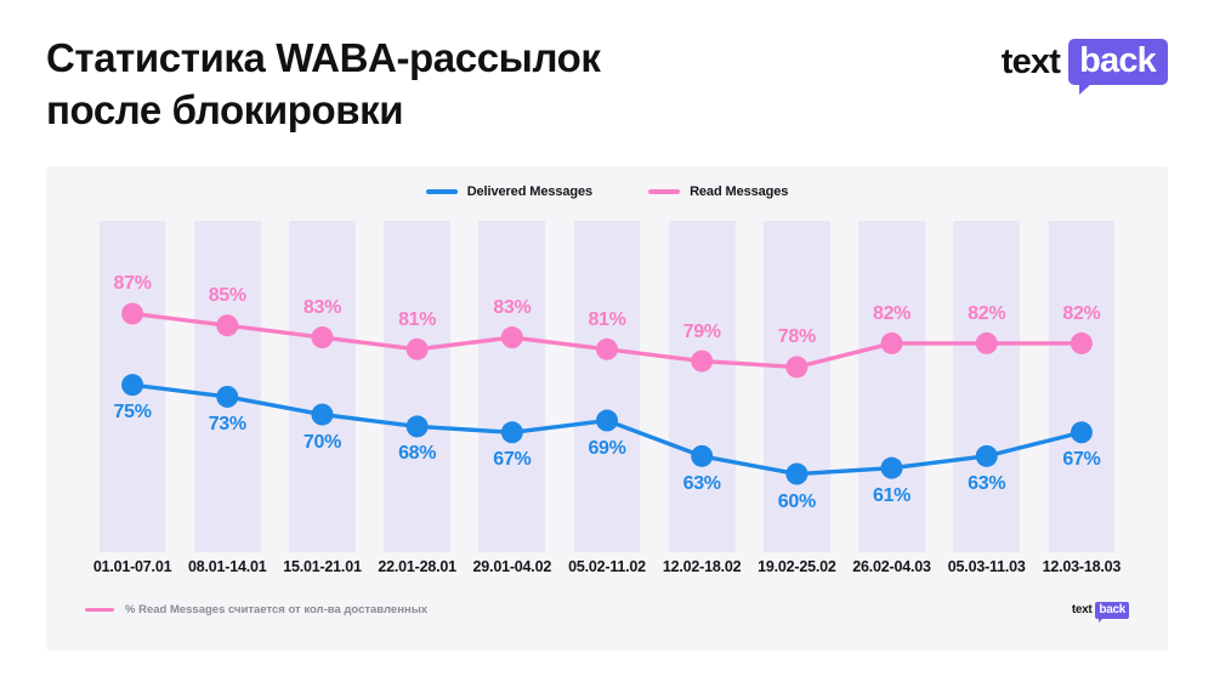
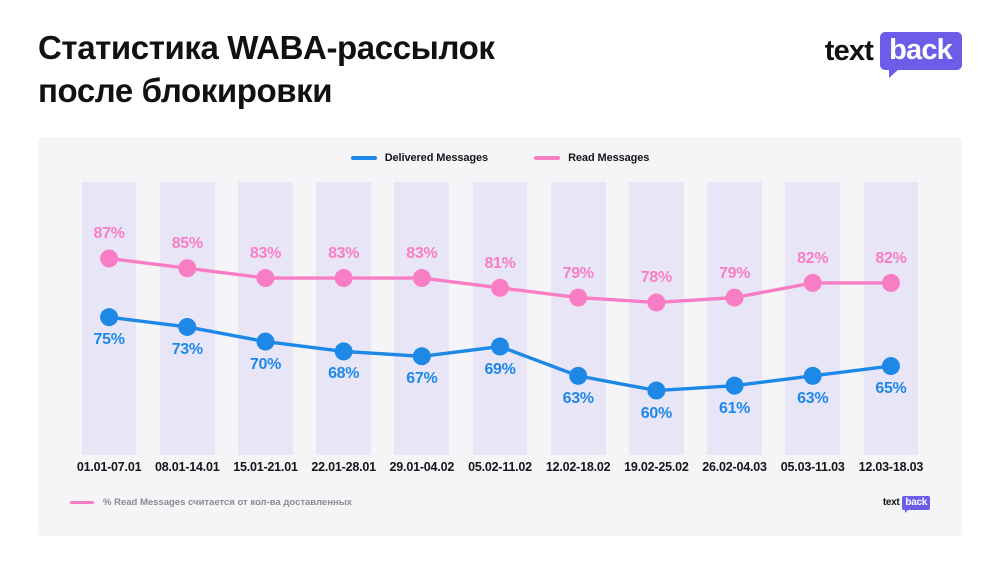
Read Messages/22.01-28.01: 81% -> 83%
Read Messages/26.02-04.03: 82% -> 79%
Delivered Messages/12.03-18.03: 67% -> 65%
